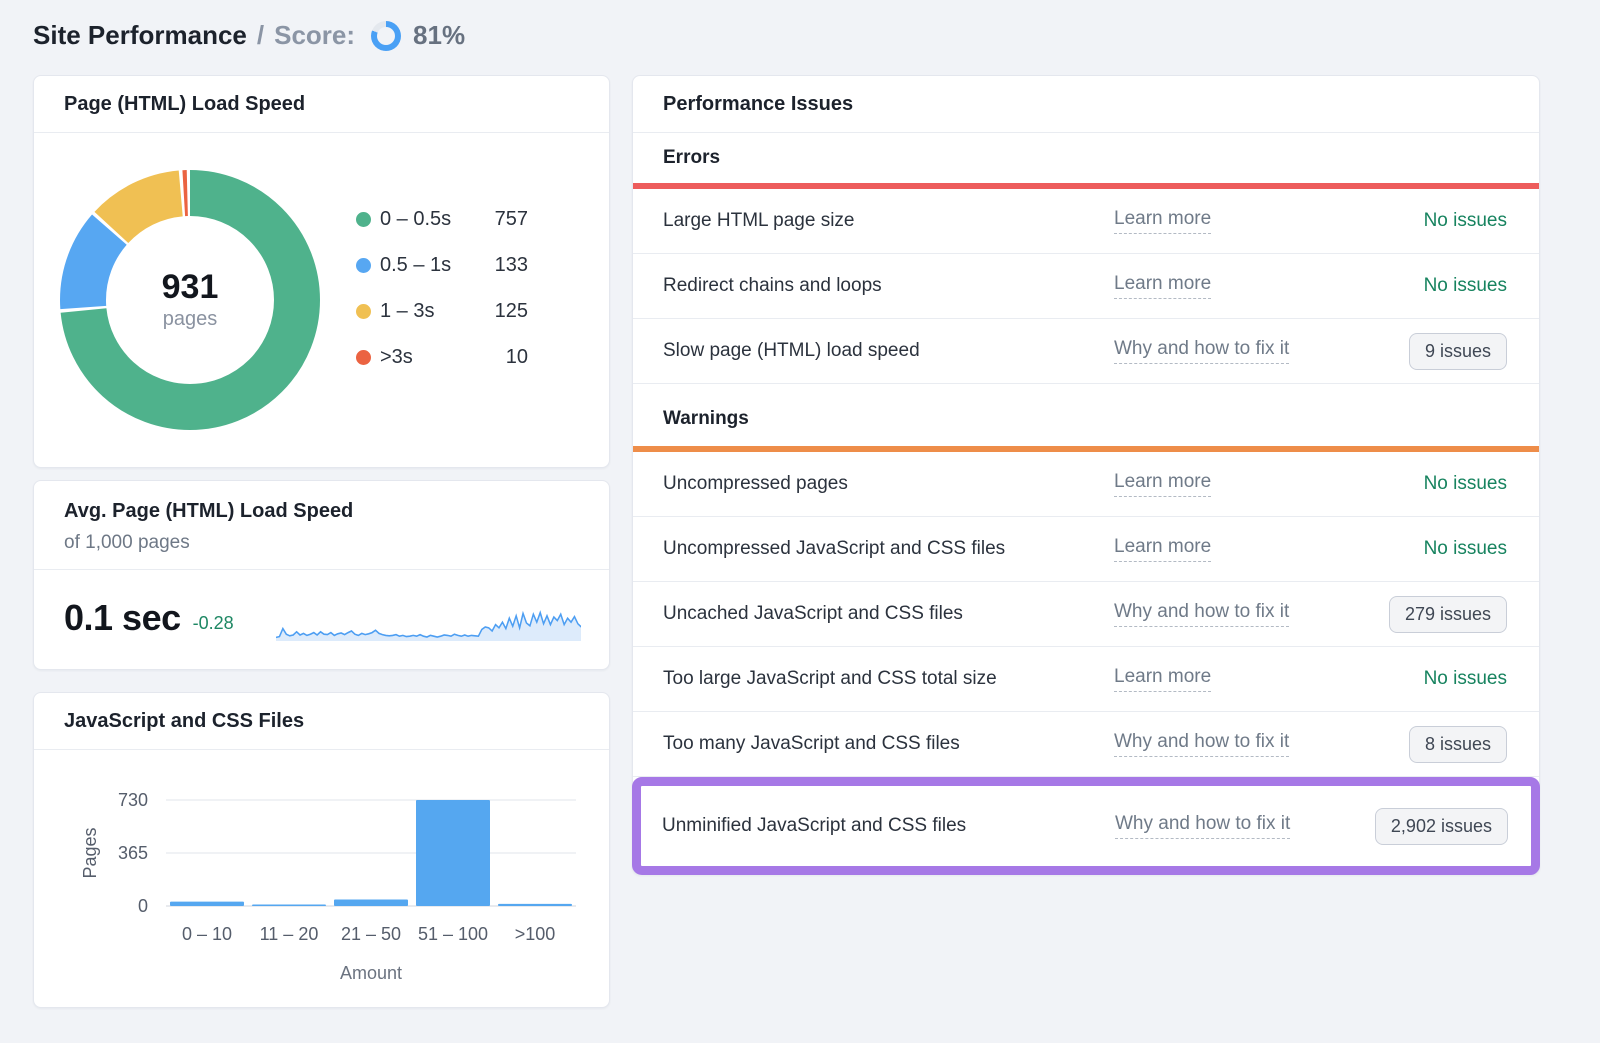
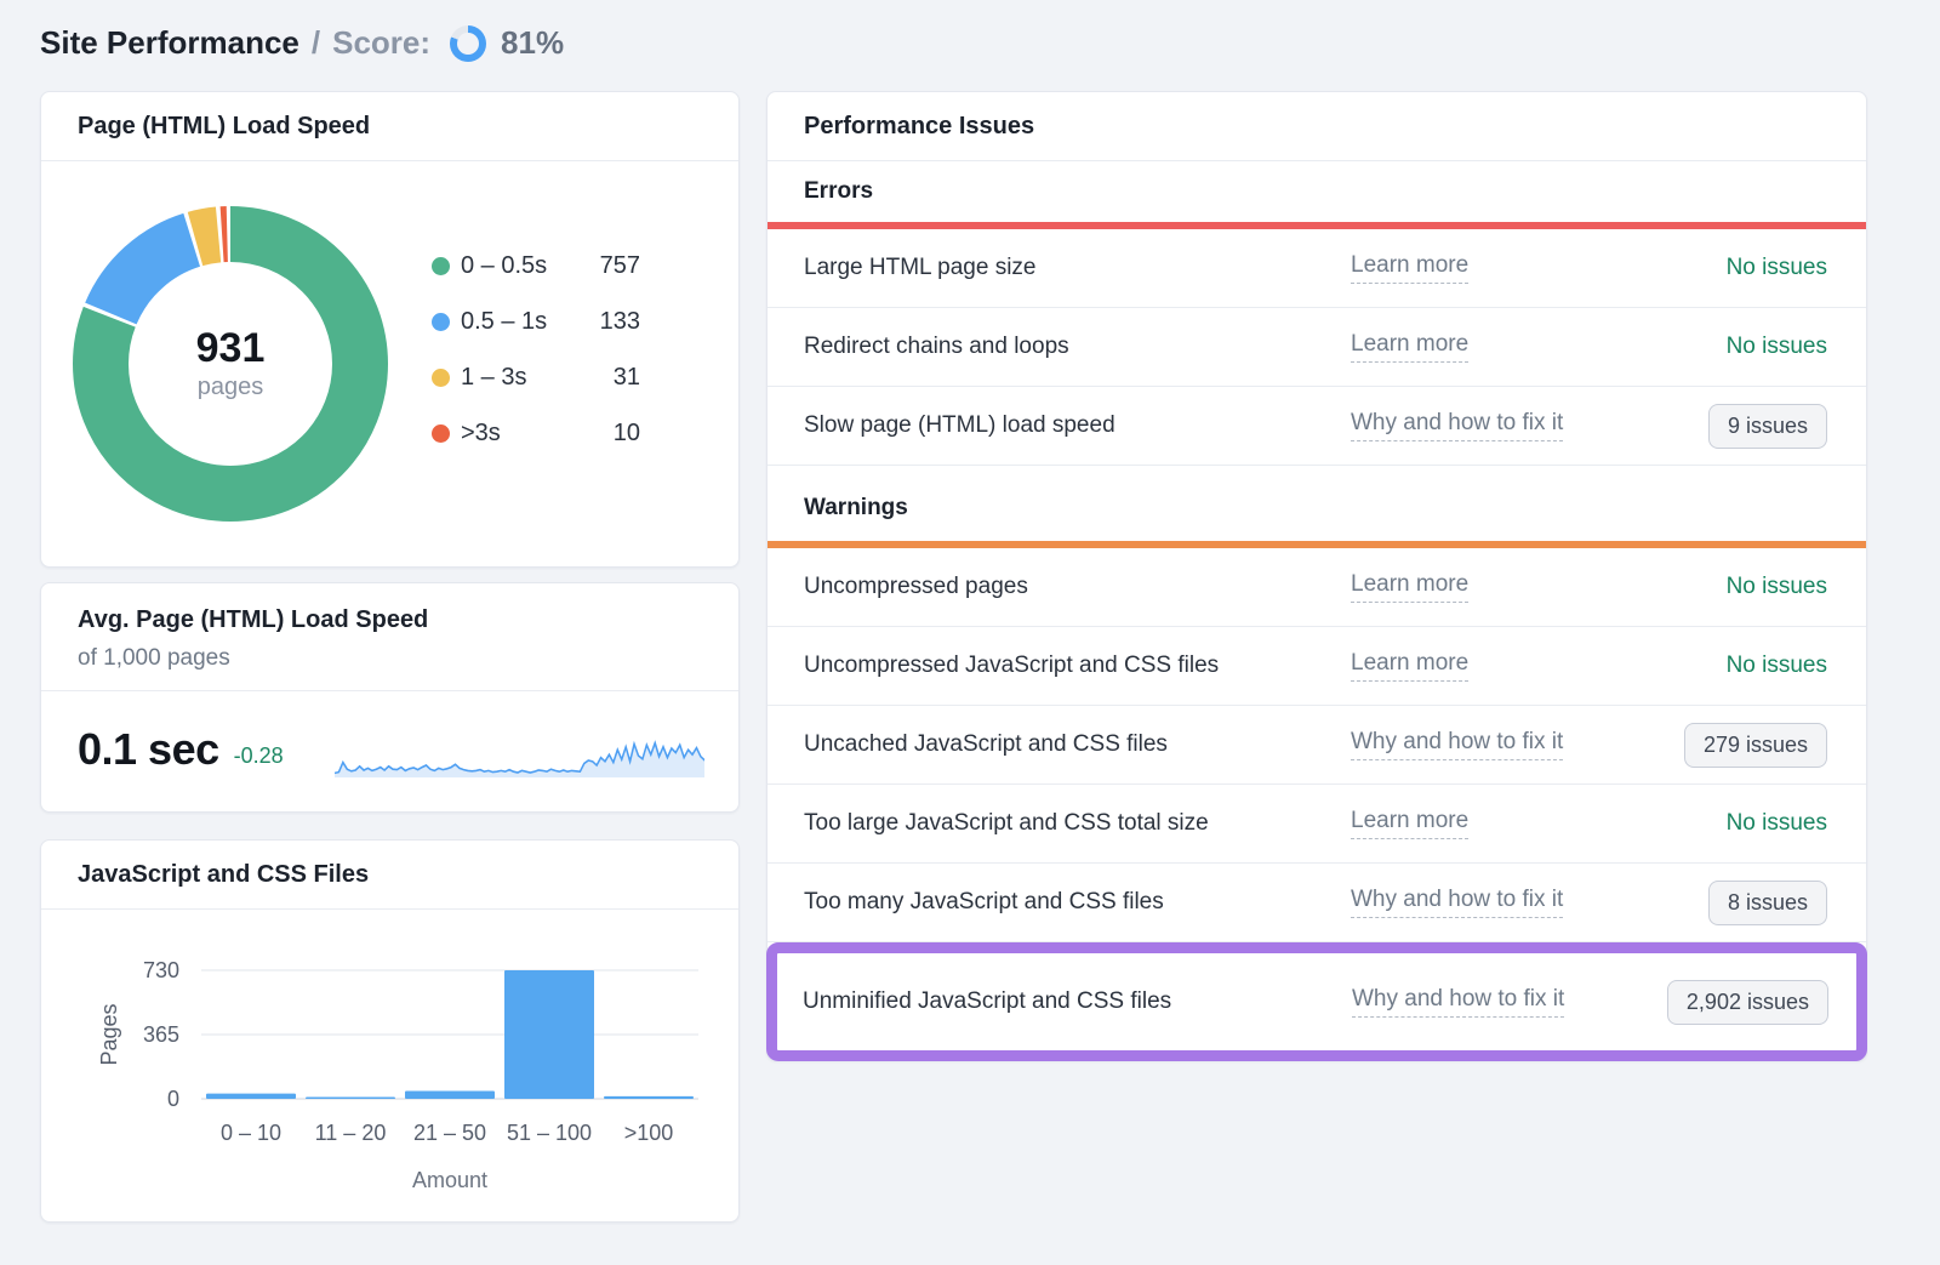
Page (HTML) Load Speed/1 – 3s: 125 -> 31
